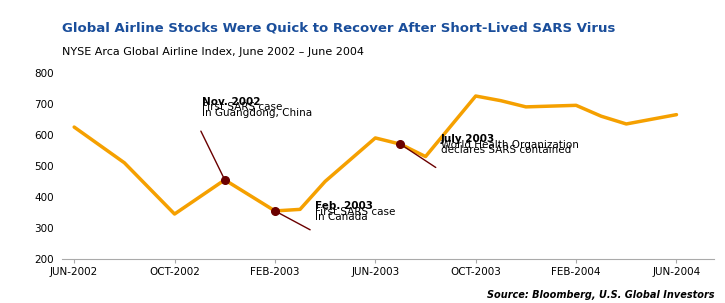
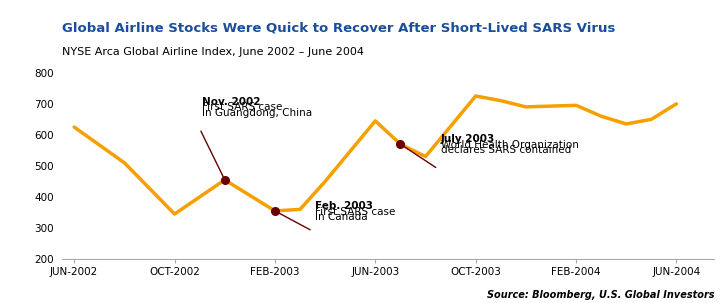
JUN-2003: 590 -> 645
JUN-2004: 665 -> 700
